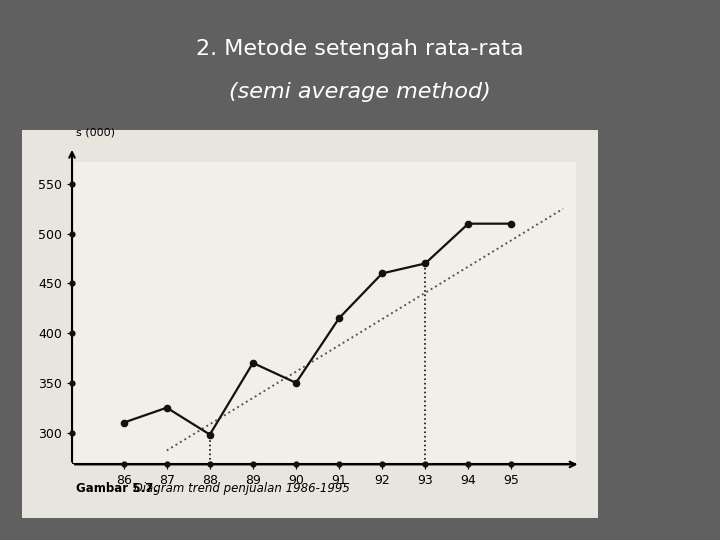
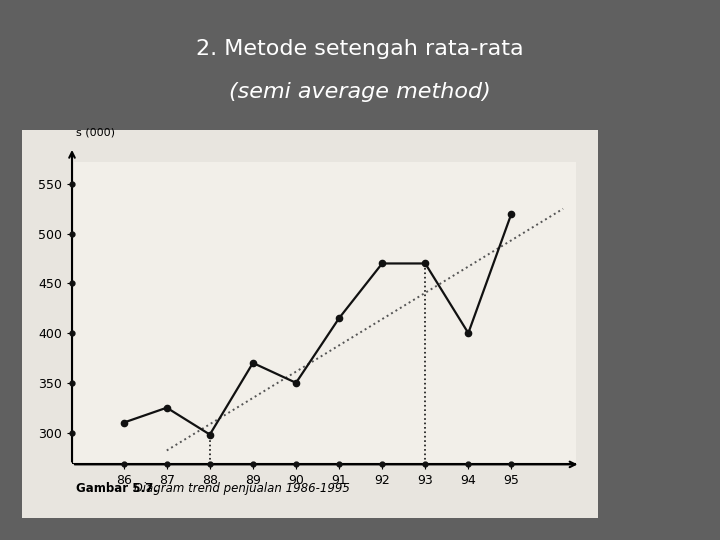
92: 460 -> 470
94: 510 -> 400
95: 510 -> 520
